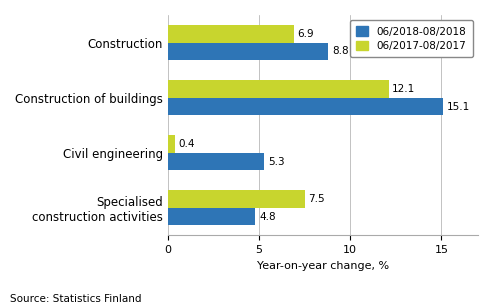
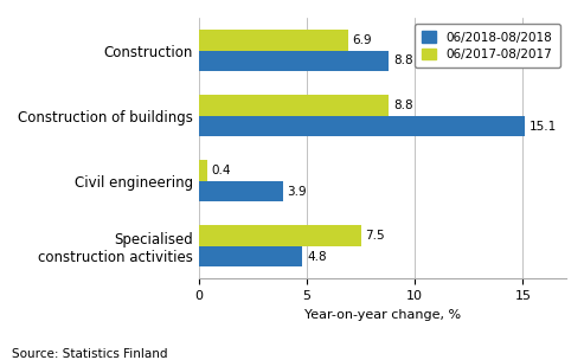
06/2017-08/2017/Construction of buildings: 12.1 -> 8.8
06/2018-08/2018/Civil engineering: 5.3 -> 3.9
